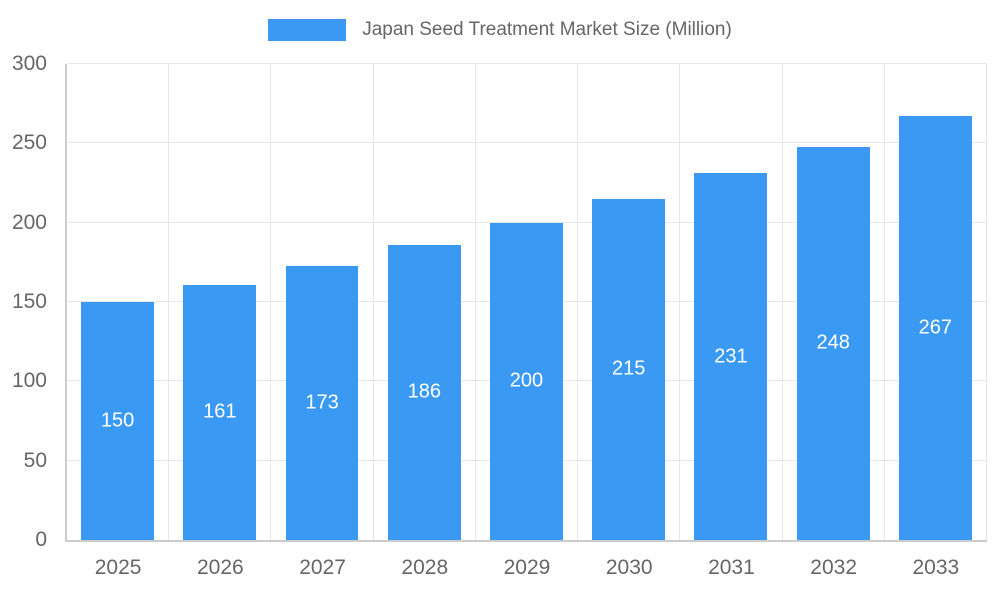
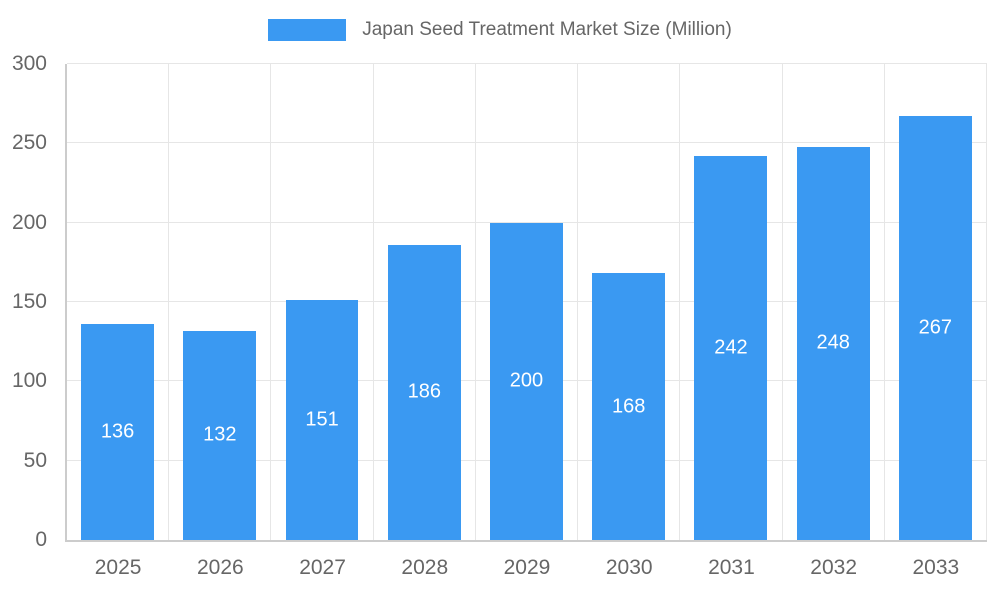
2025: 150 -> 136
2026: 161 -> 132
2027: 173 -> 151
2030: 215 -> 168
2031: 231 -> 242
